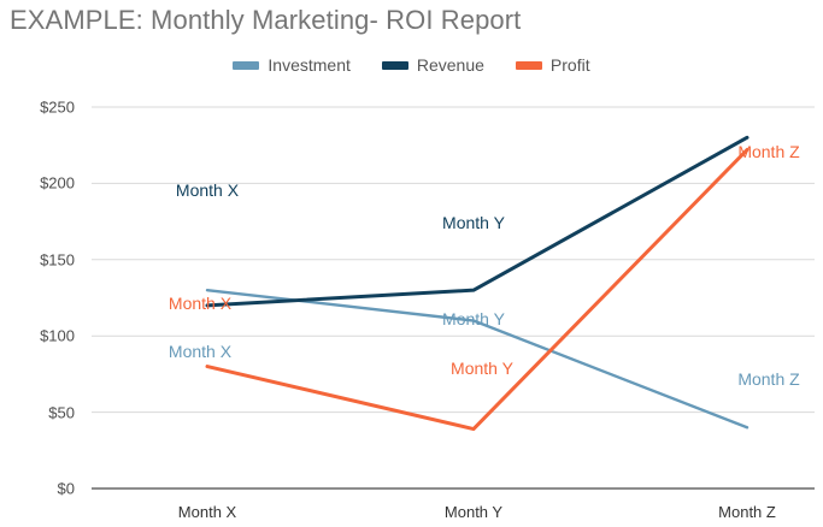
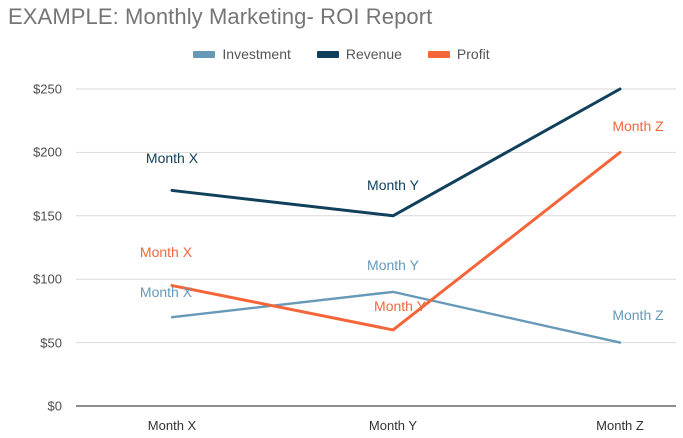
Investment/Month X: $130 -> $70
Revenue/Month X: $120 -> $170
Profit/Month X: $80 -> $95
Investment/Month Y: $110 -> $90
Revenue/Month Y: $130 -> $150
Profit/Month Y: $39 -> $60
Investment/Month Z: $40 -> $50
Revenue/Month Z: $230 -> $250
Profit/Month Z: $222 -> $200
